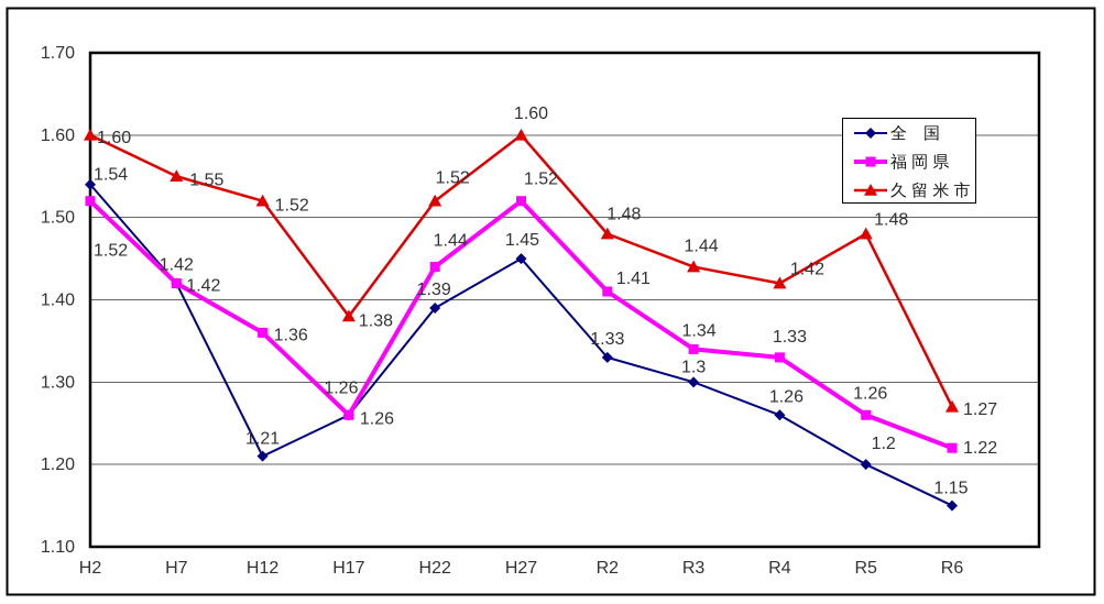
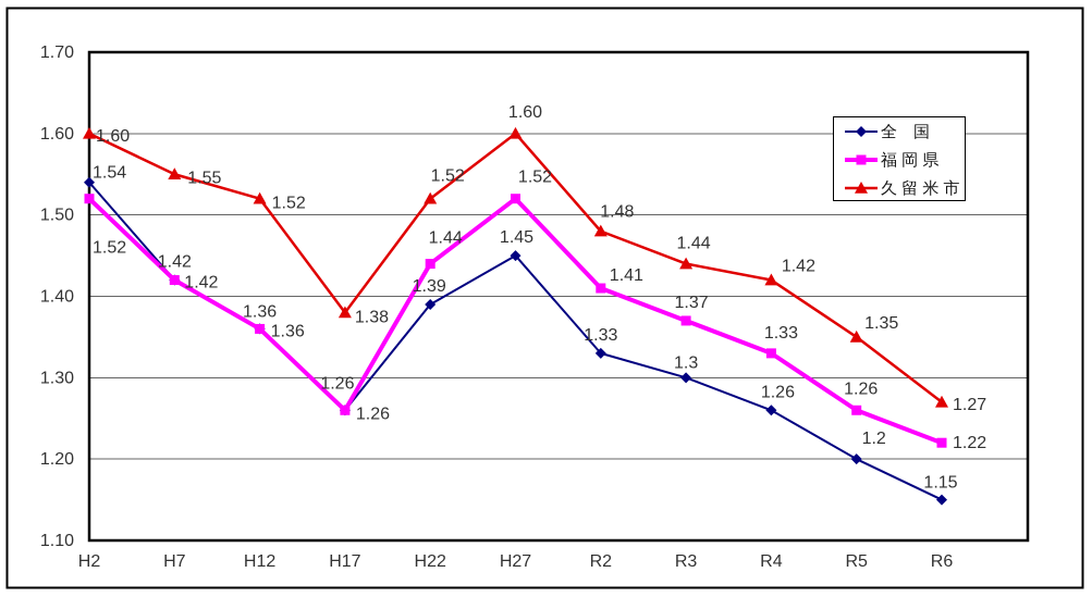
全 国/H12: 1.21 -> 1.36
福 岡 県/R3: 1.34 -> 1.37
久 留 米 市/R5: 1.48 -> 1.35
